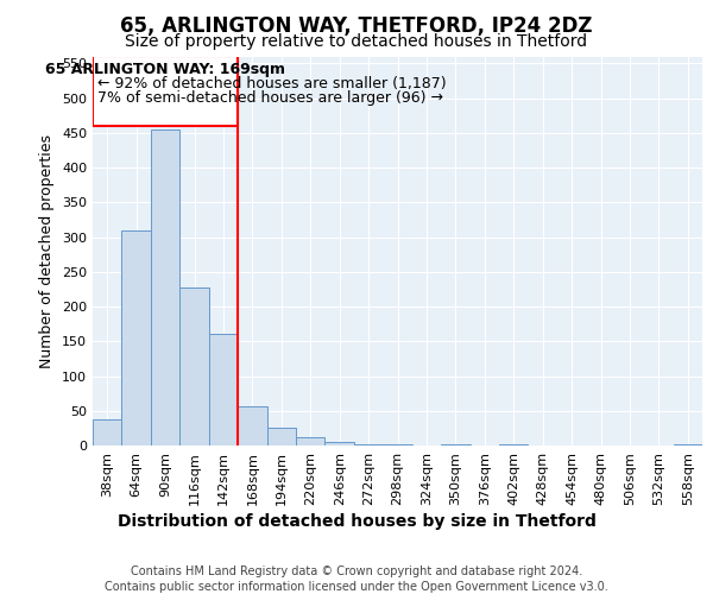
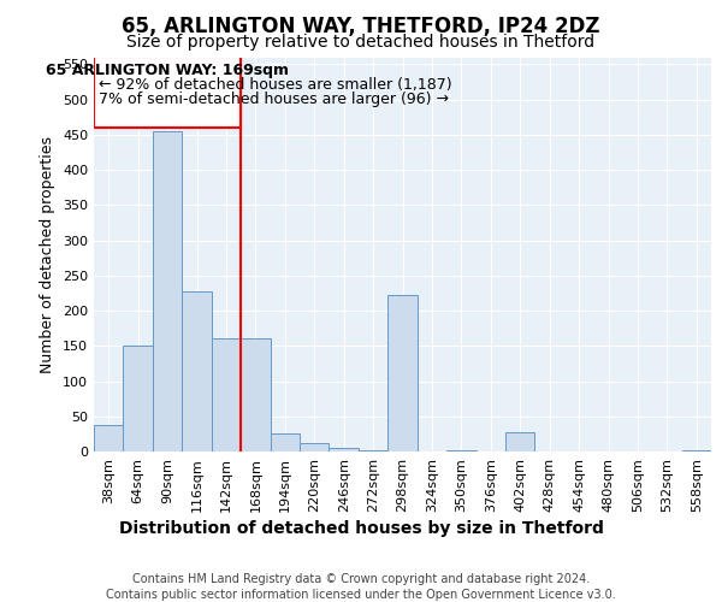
64sqm: 310 -> 150
168sqm: 57 -> 160
298sqm: 2 -> 222
402sqm: 1 -> 28
